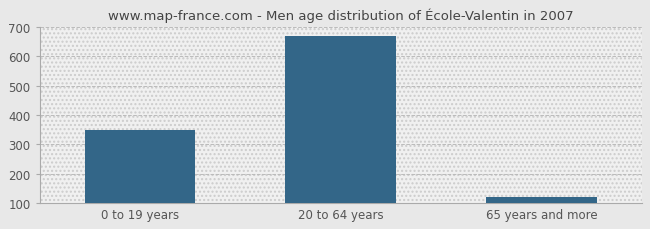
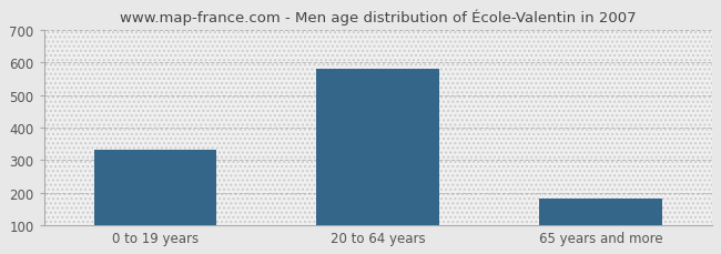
0 to 19 years: 350 -> 330
20 to 64 years: 670 -> 580
65 years and more: 120 -> 180
